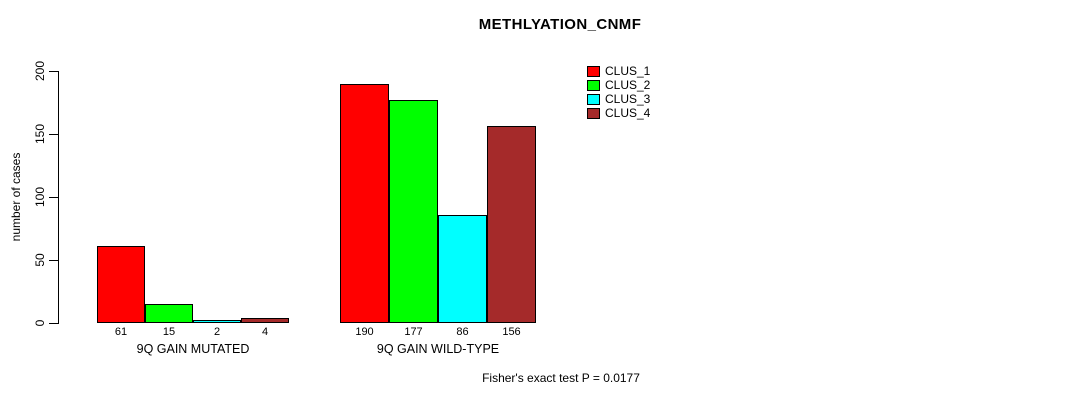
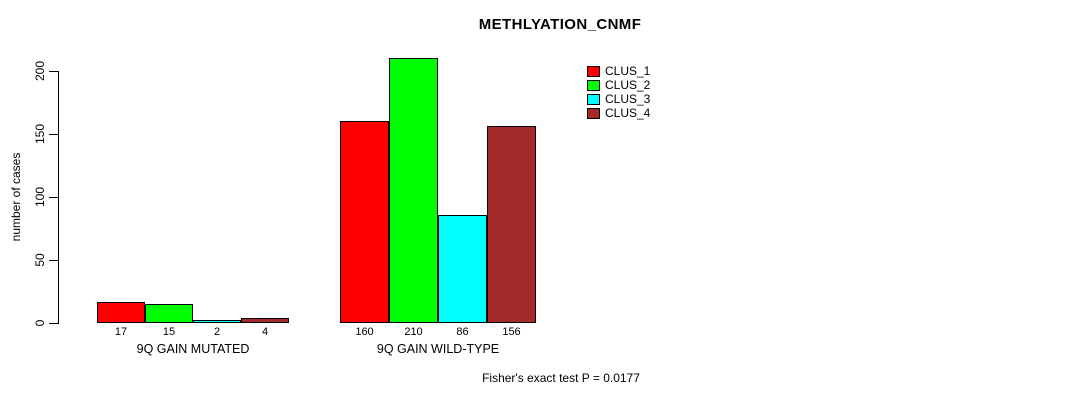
CLUS_1/9Q GAIN MUTATED: 61 -> 17
CLUS_1/9Q GAIN WILD-TYPE: 190 -> 160
CLUS_2/9Q GAIN WILD-TYPE: 177 -> 210
